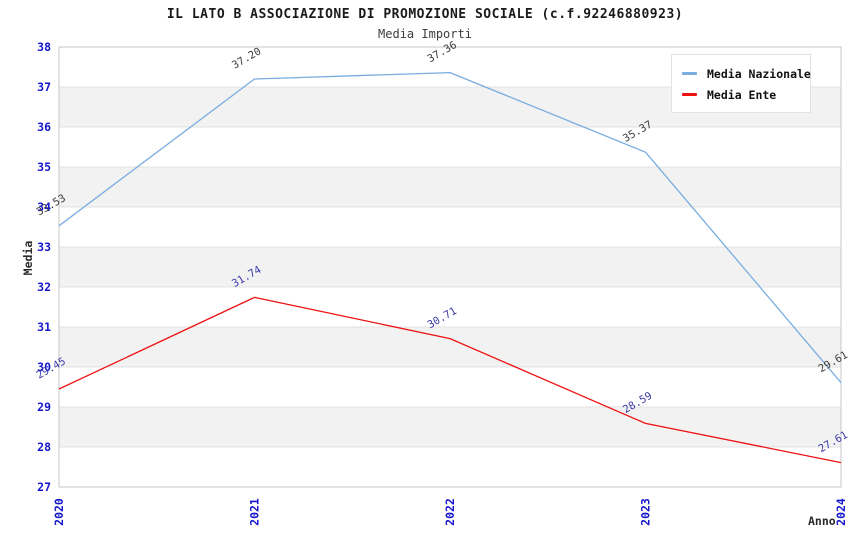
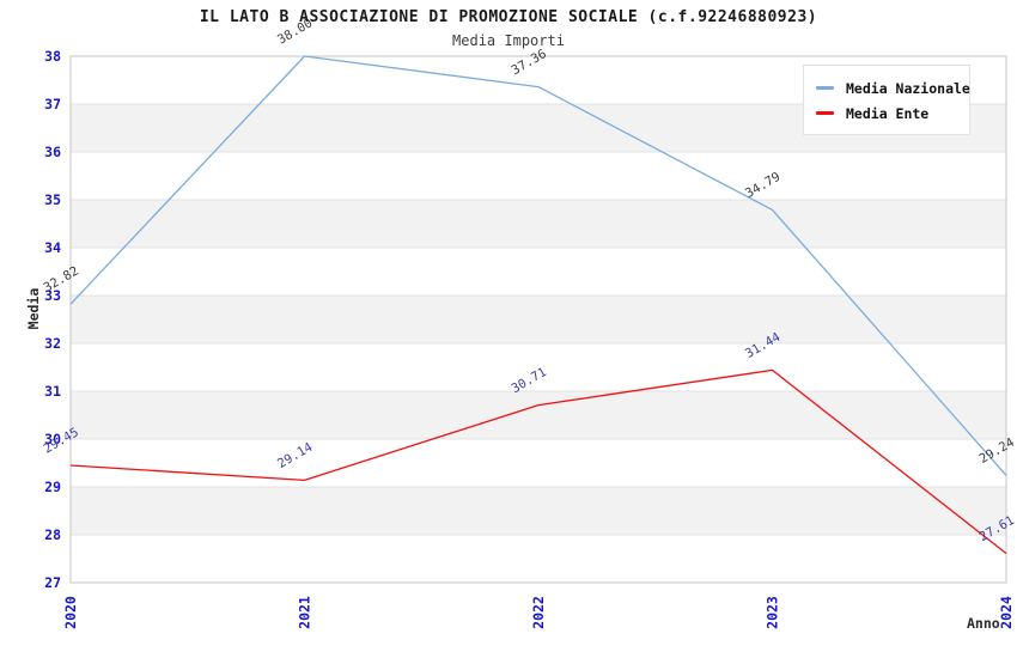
Media Nazionale/2020: 33.53 -> 32.82
Media Nazionale/2021: 37.20 -> 38.00
Media Ente/2021: 31.74 -> 29.14
Media Nazionale/2023: 35.37 -> 34.79
Media Ente/2023: 28.59 -> 31.44
Media Nazionale/2024: 29.61 -> 29.24
